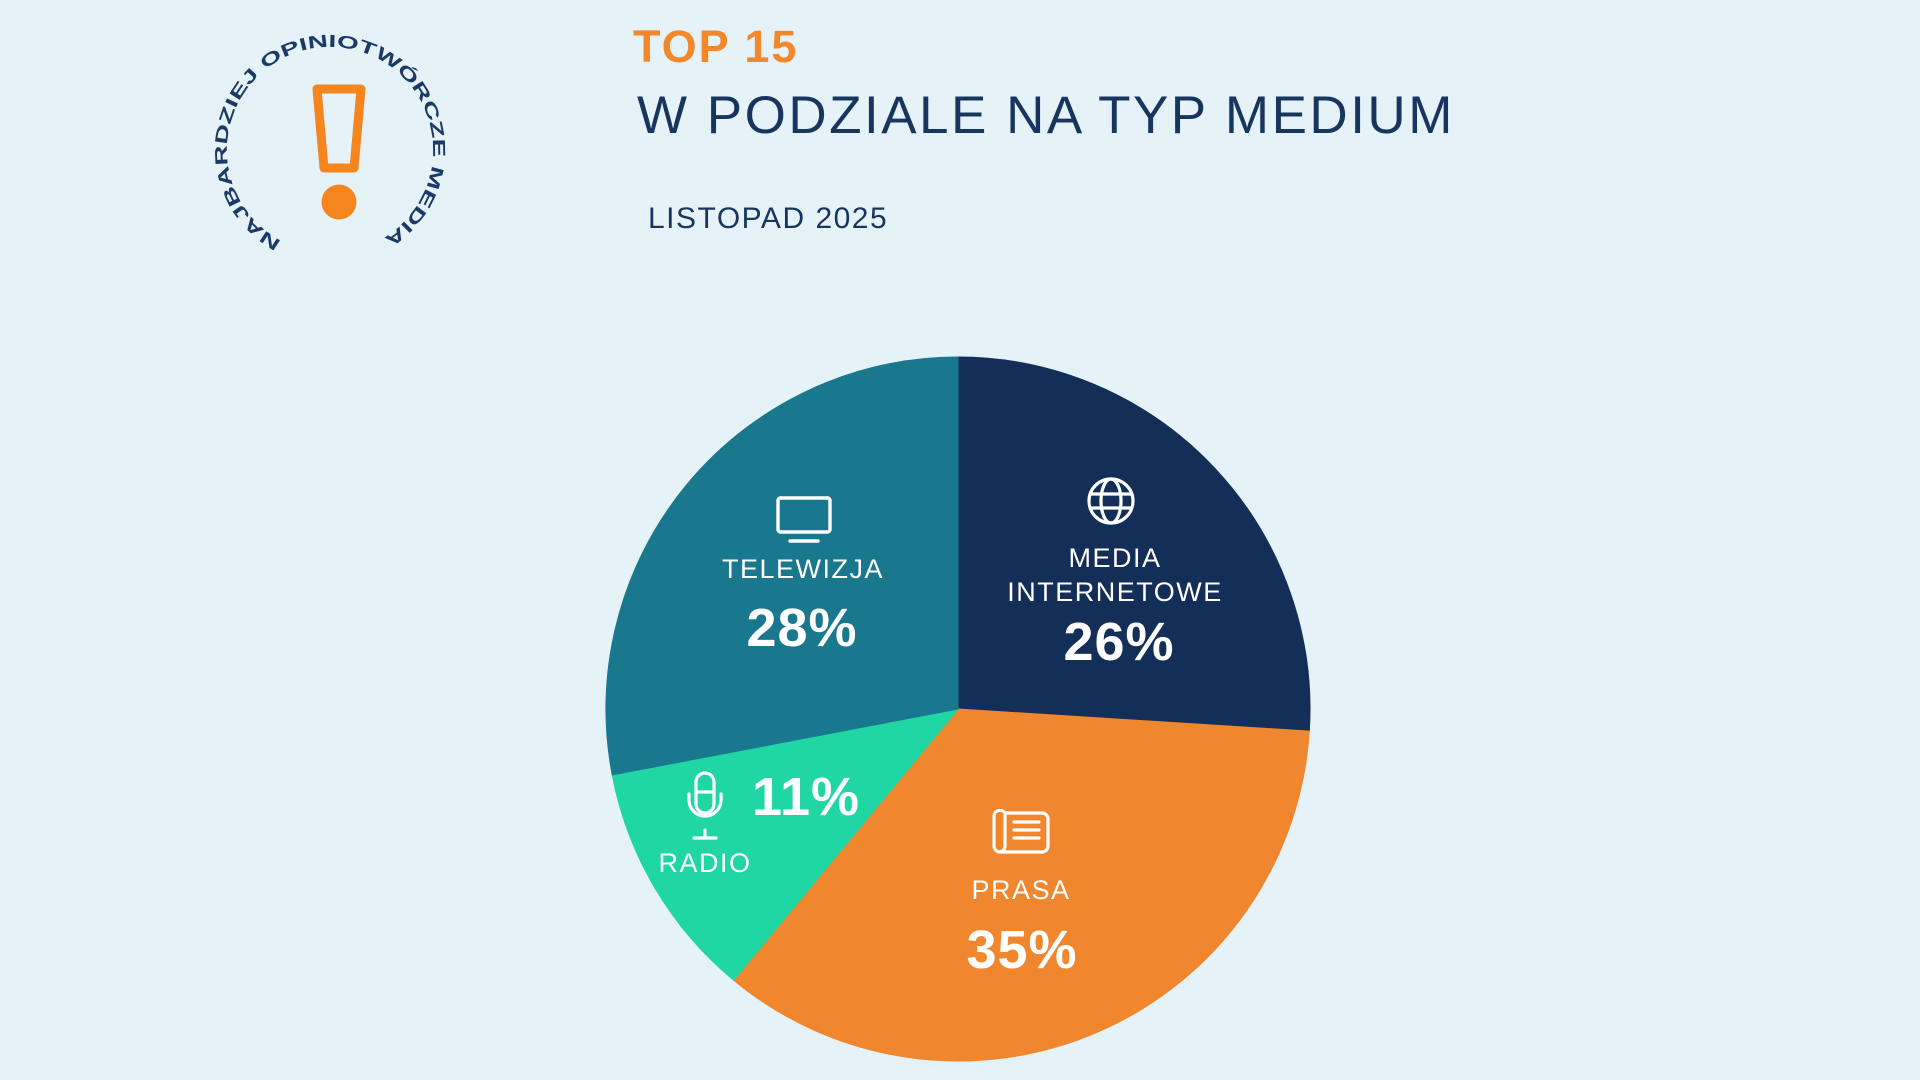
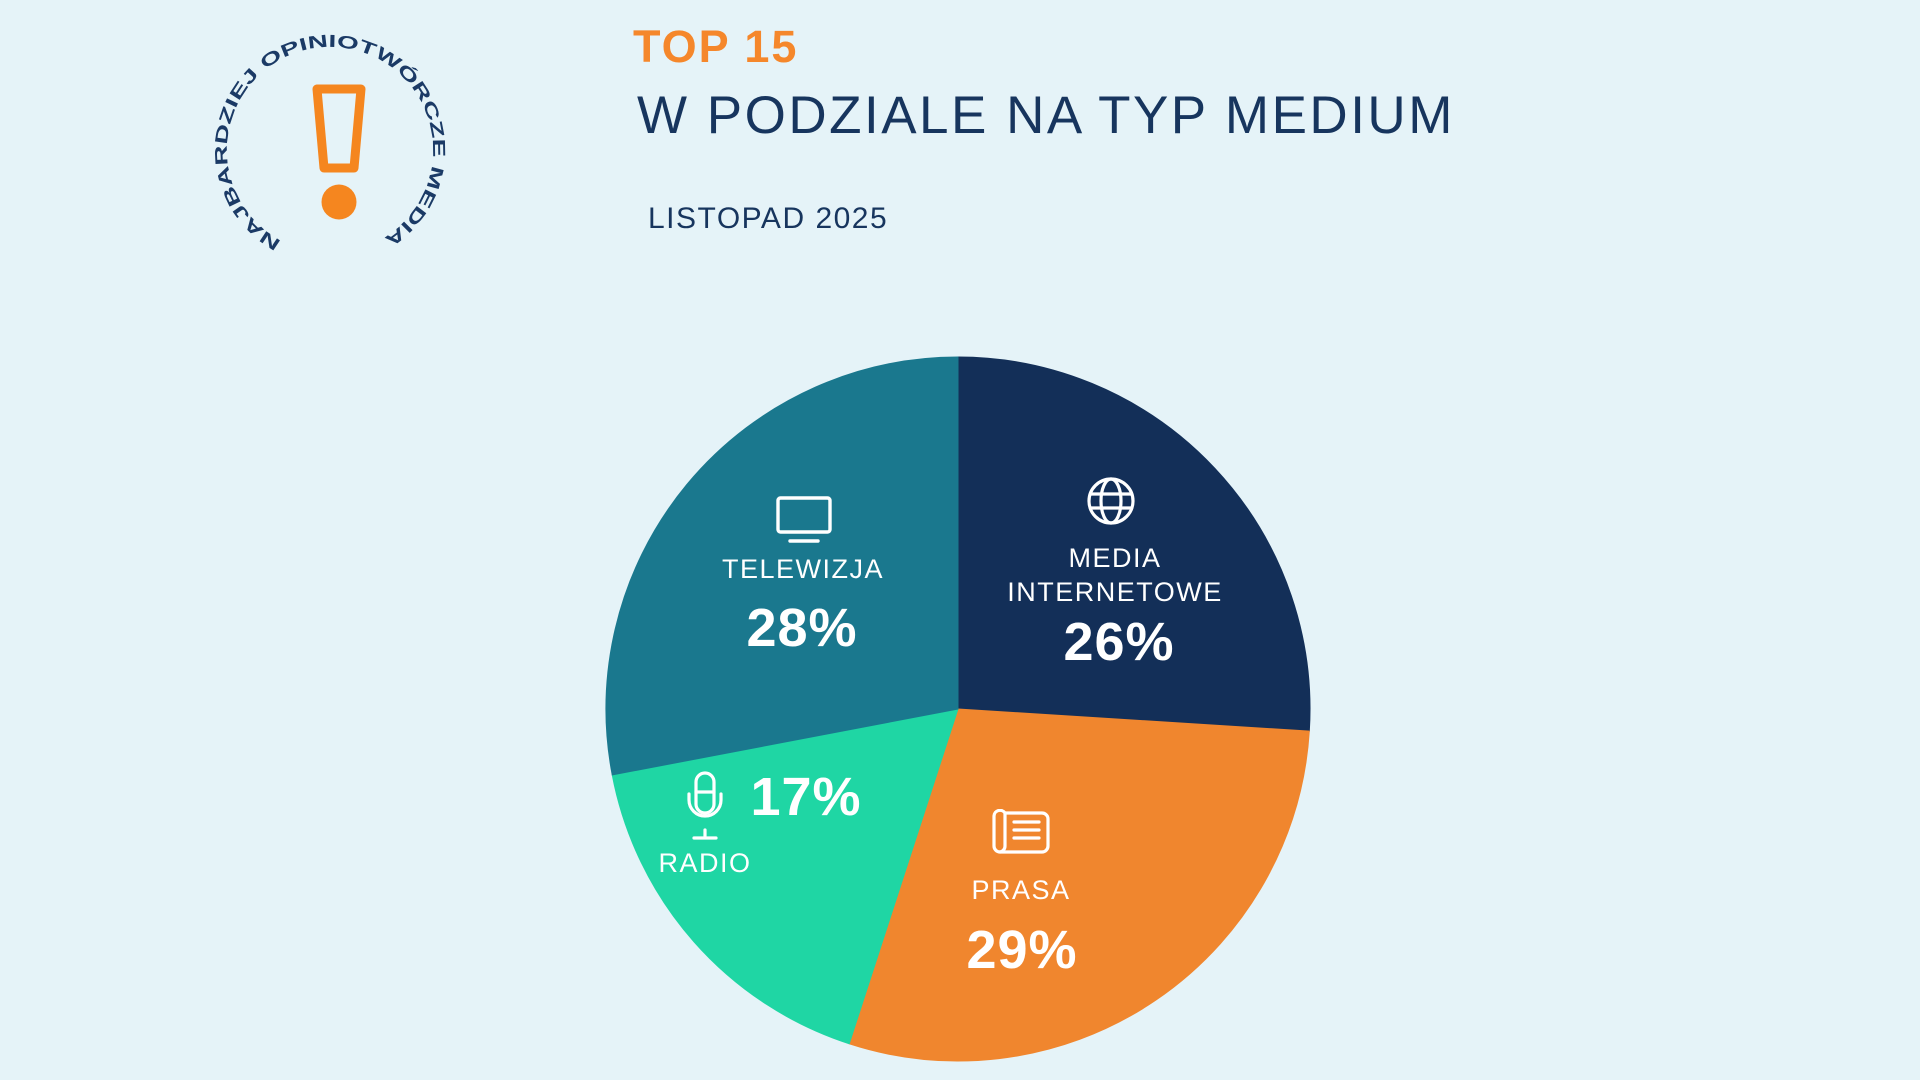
PRASA: 35% -> 29%
RADIO: 11% -> 17%
